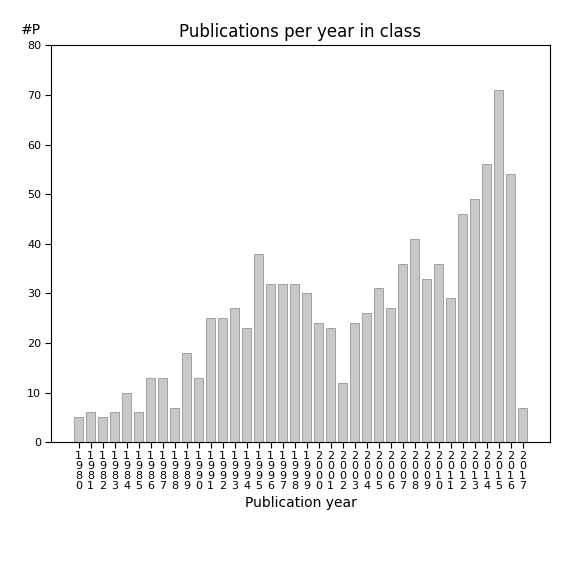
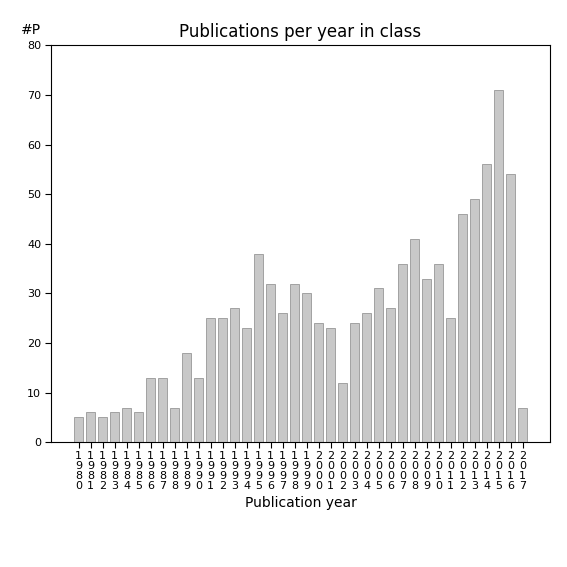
1 9 8 4: 10 -> 7
1 9 9 7: 32 -> 26
2 0 1 1: 29 -> 25
